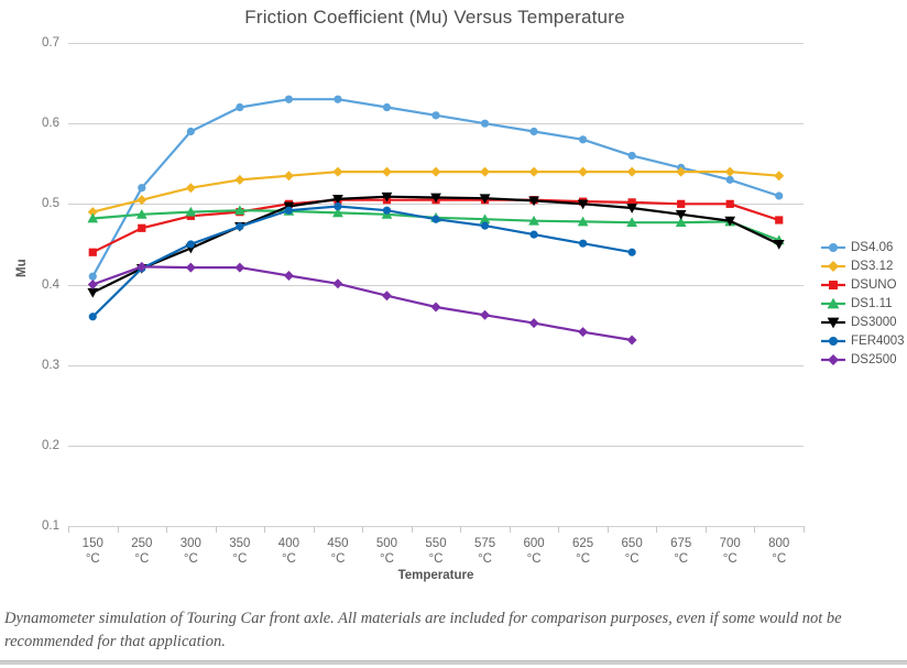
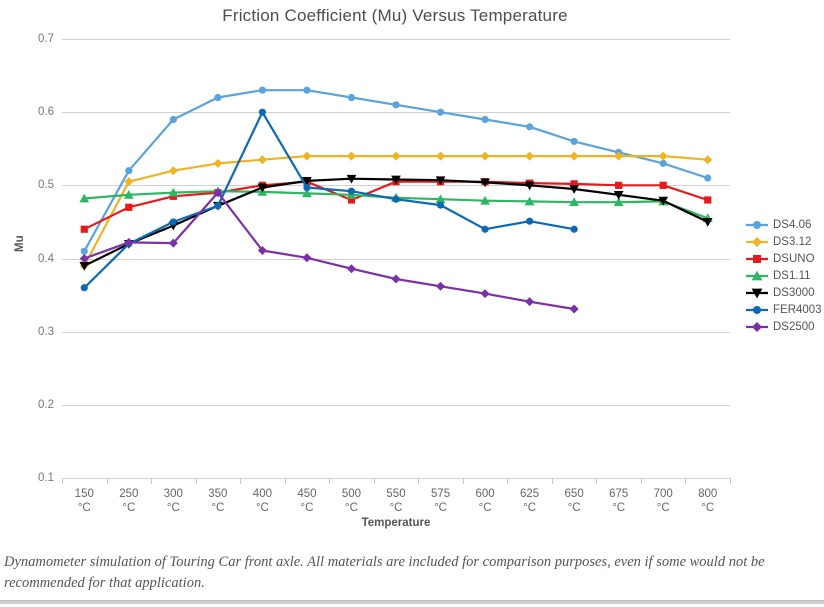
DS3.12/150: 0.49 -> 0.39
DS2500/350: 0.42 -> 0.49
FER4003/400: 0.49 -> 0.60
DSUNO/500: 0.51 -> 0.48
FER4003/600: 0.46 -> 0.44
